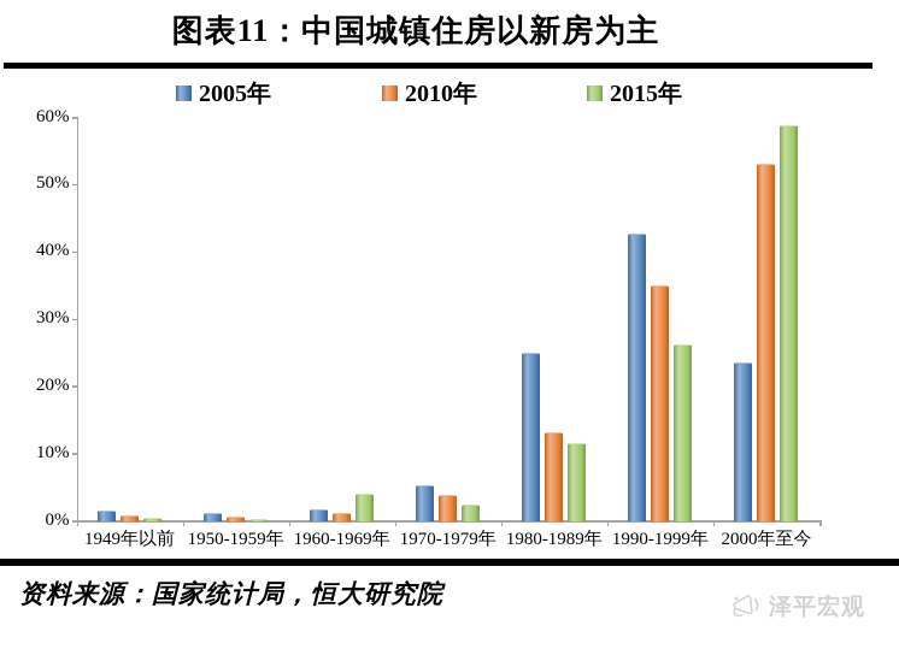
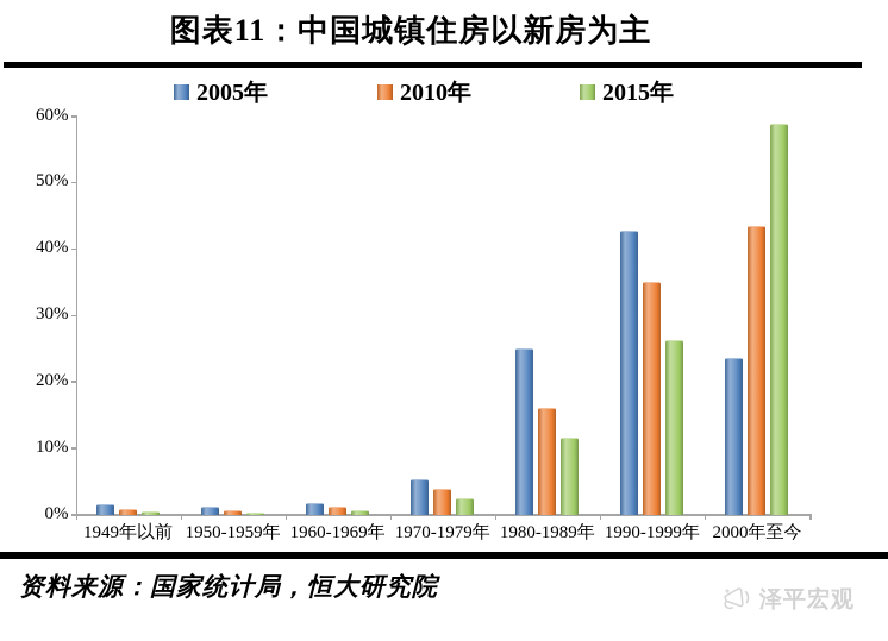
2015年/1960-1969年: 4% -> 1%
2010年/1980-1989年: 13% -> 16%
2010年/2000年至今: 53% -> 43%
